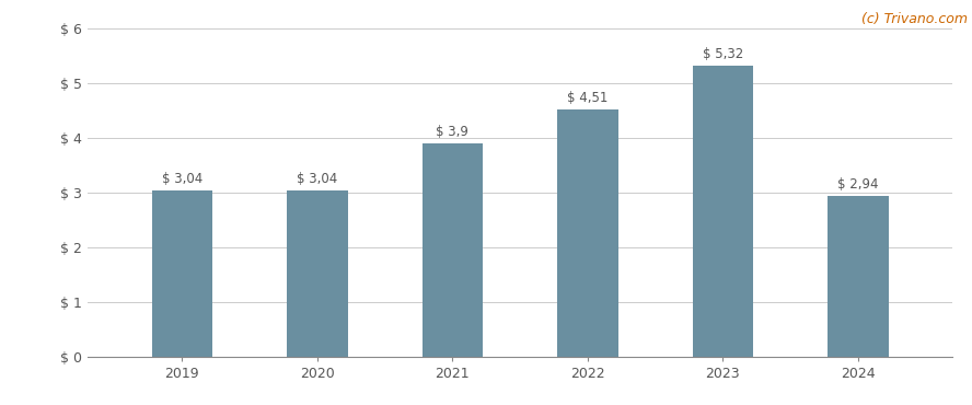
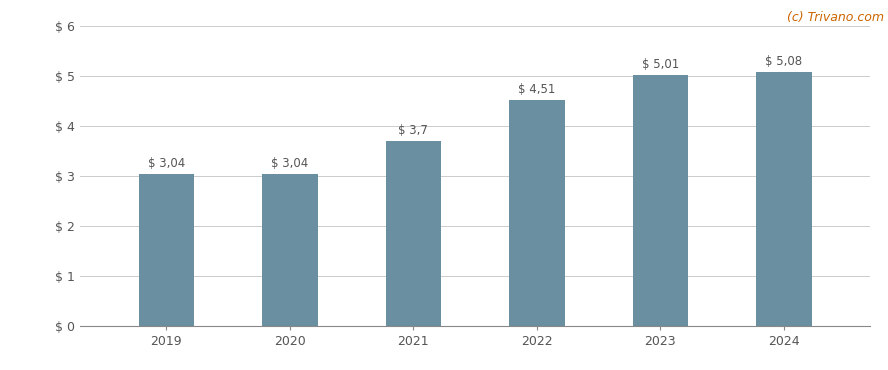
2021: 3,9 -> 3,7
2023: 5,32 -> 5,01
2024: 2,94 -> 5,08
